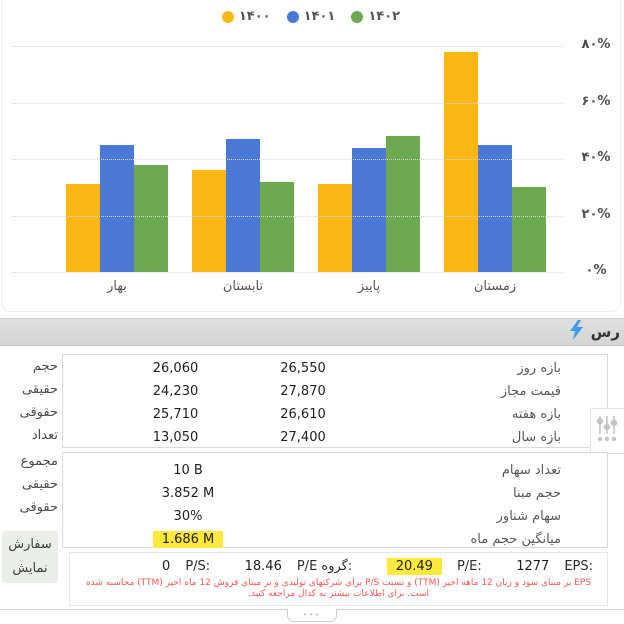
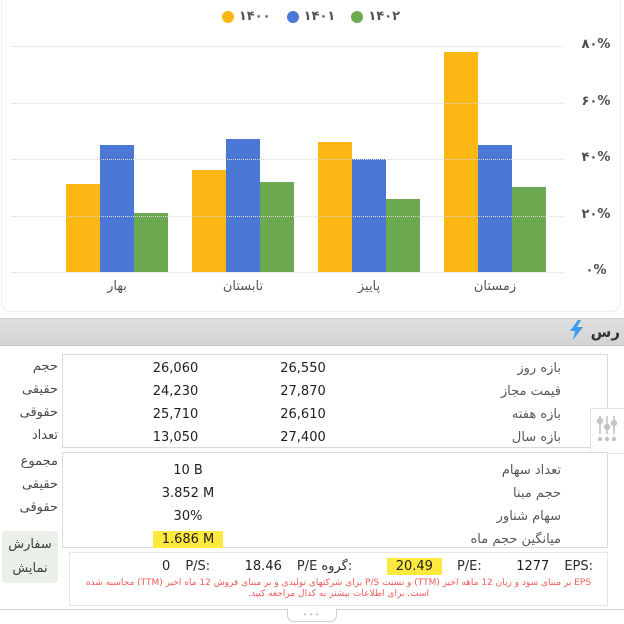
۱۴۰۲/بهار: 38% -> 21%
۱۴۰۰/پاییز: 31% -> 46%
۱۴۰۱/پاییز: 44% -> 40%
۱۴۰۲/پاییز: 48% -> 26%
